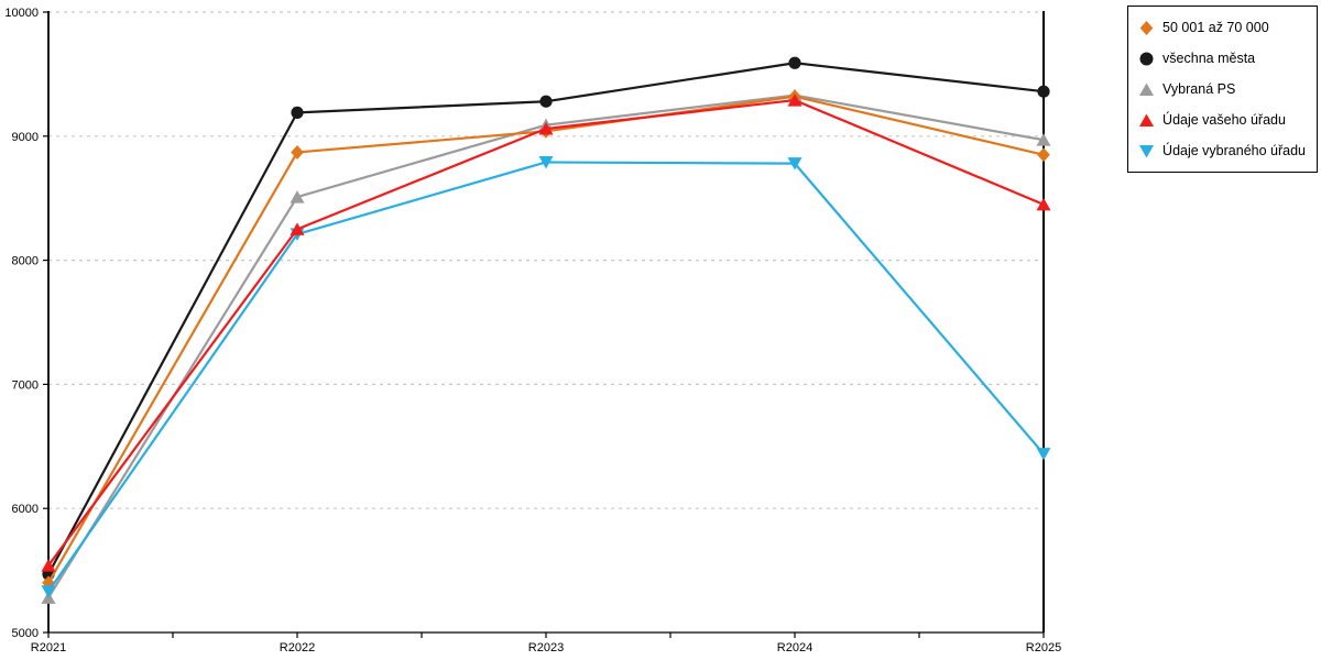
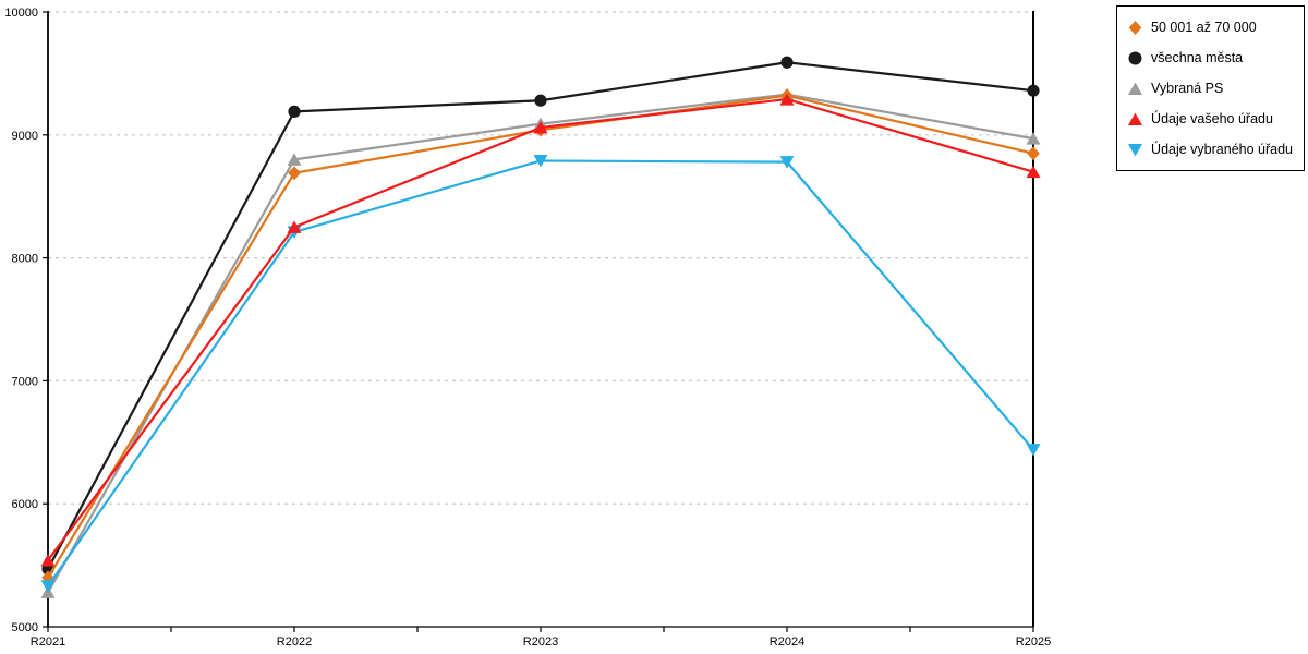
50 001 až 70 000/R2022: 8870 -> 8690
Vybraná PS/R2022: 8510 -> 8800
Údaje vašeho úřadu/R2025: 8450 -> 8700
